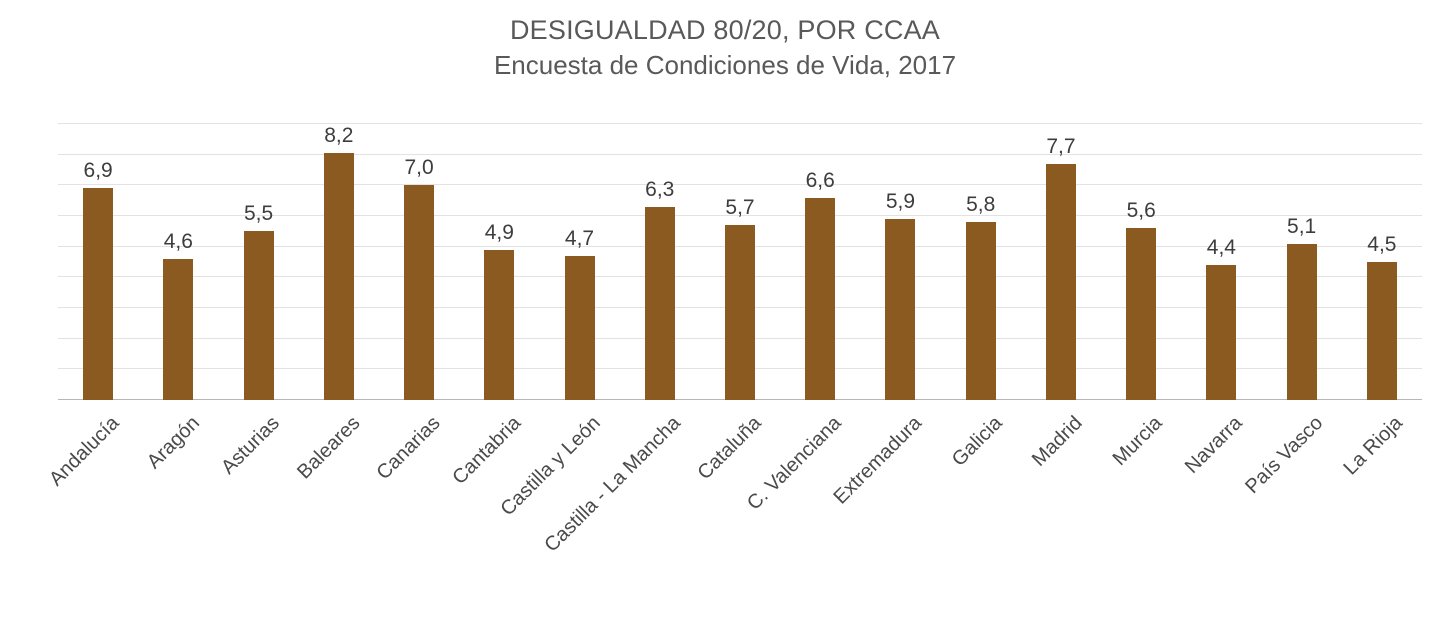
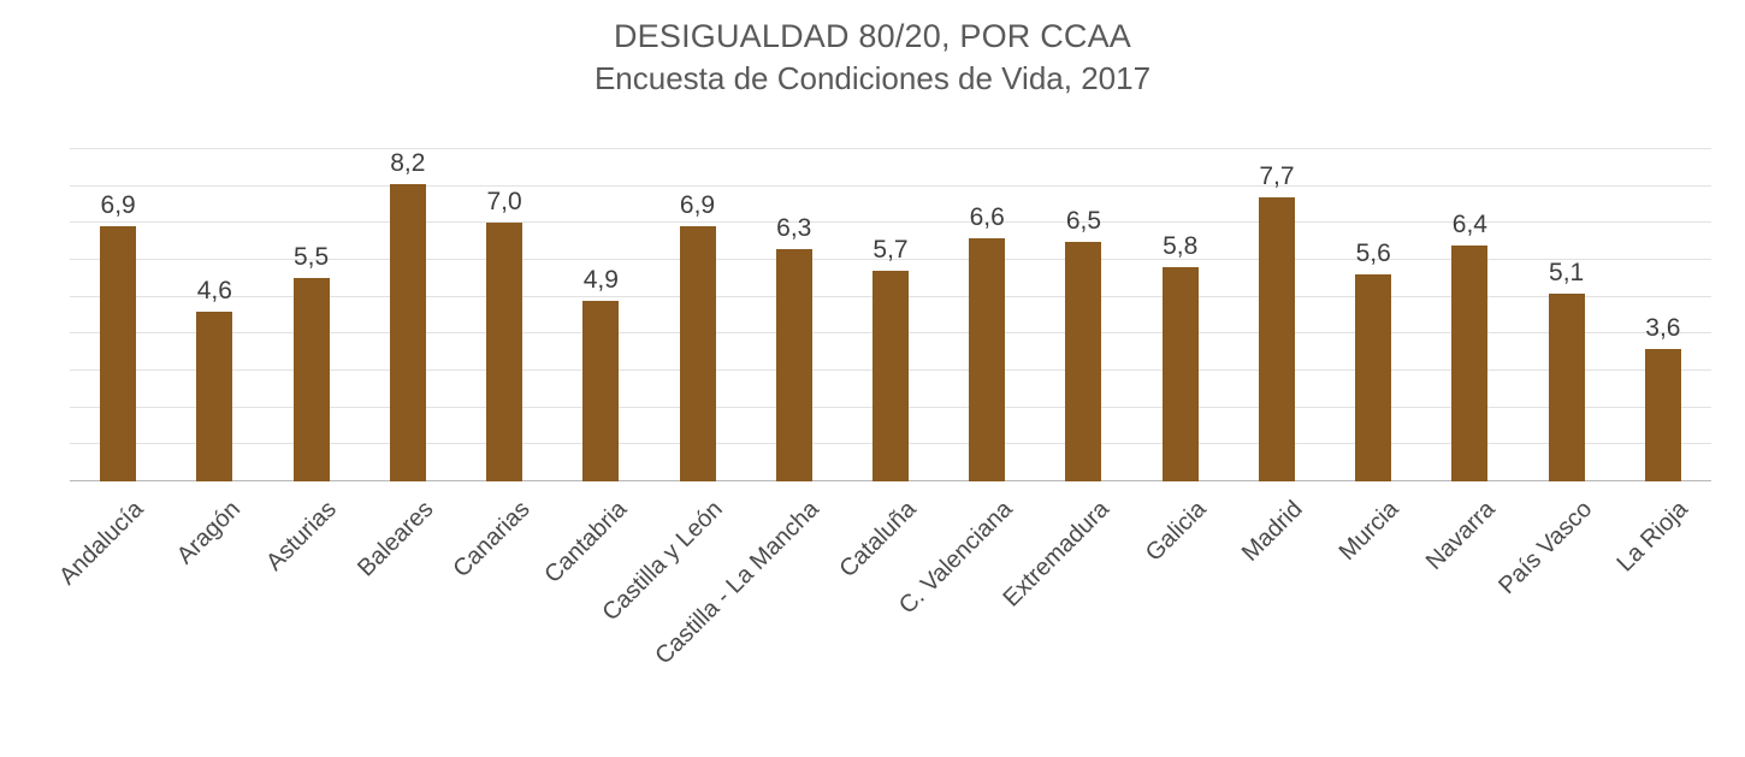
Castilla y León: 4,7 -> 6,9
Extremadura: 5,9 -> 6,5
Navarra: 4,4 -> 6,4
La Rioja: 4,5 -> 3,6
